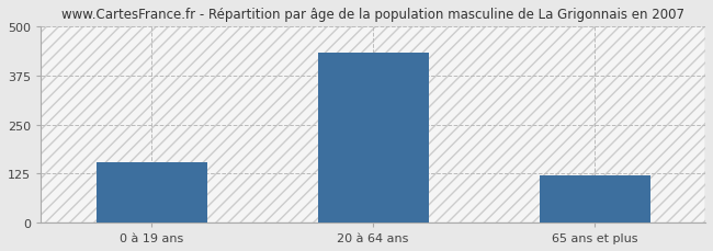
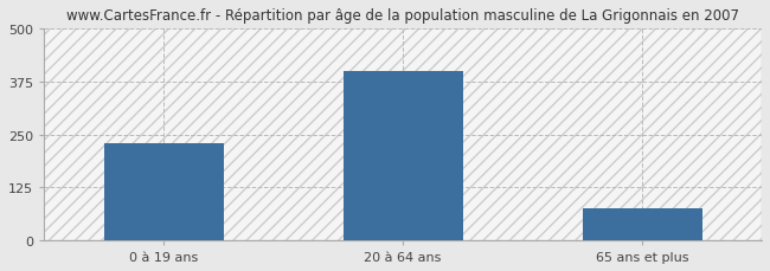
0 à 19 ans: 155 -> 230
20 à 64 ans: 435 -> 400
65 ans et plus: 120 -> 75
